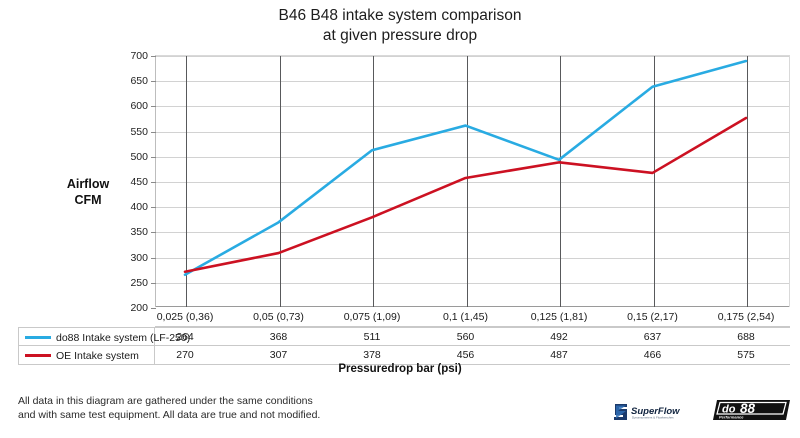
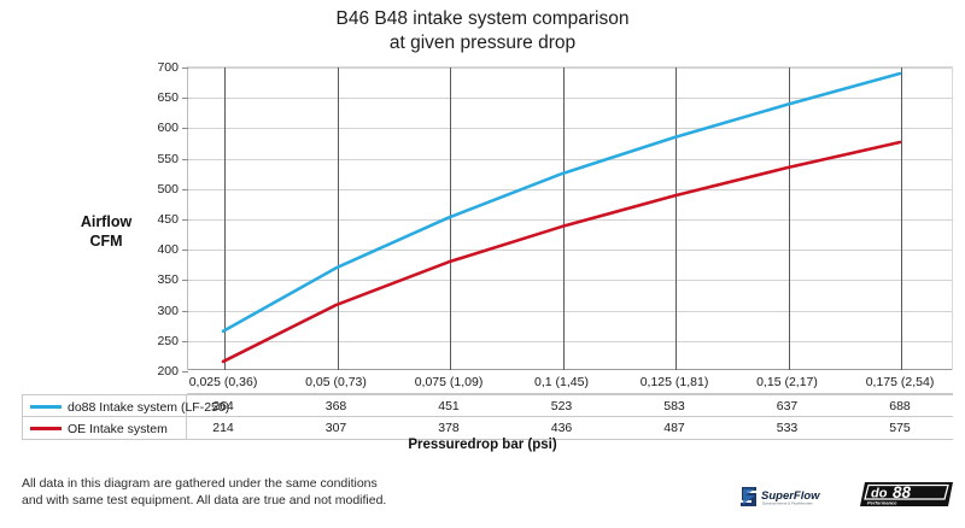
OE Intake system/0,025 (0,36): 270 -> 214
do88 Intake system (LF-250)/0,075 (1,09): 511 -> 451
do88 Intake system (LF-250)/0,1 (1,45): 560 -> 523
OE Intake system/0,1 (1,45): 456 -> 436
do88 Intake system (LF-250)/0,125 (1,81): 492 -> 583
OE Intake system/0,15 (2,17): 466 -> 533
